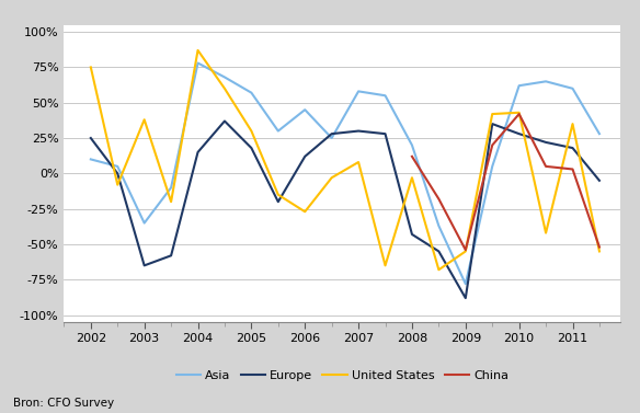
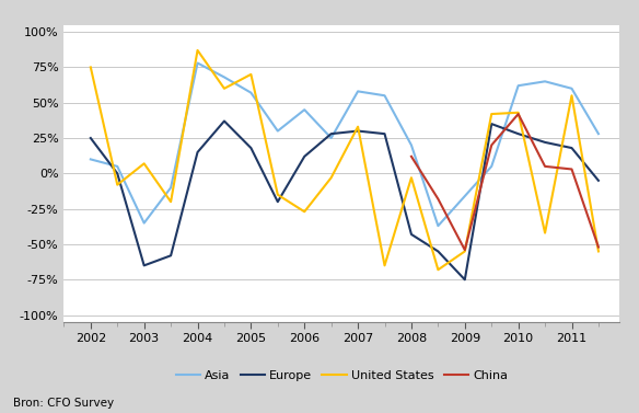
United States/2003: 38% -> 7%
United States/2005: 30% -> 70%
United States/2007: 8% -> 33%
Asia/2009: -78% -> -16%
Europe/2009: -88% -> -75%
United States/2011: 35% -> 55%
